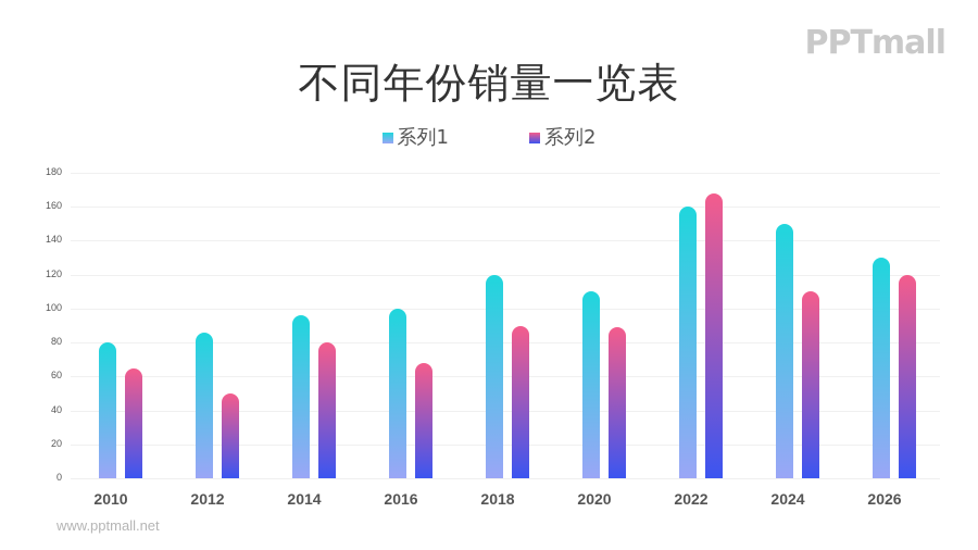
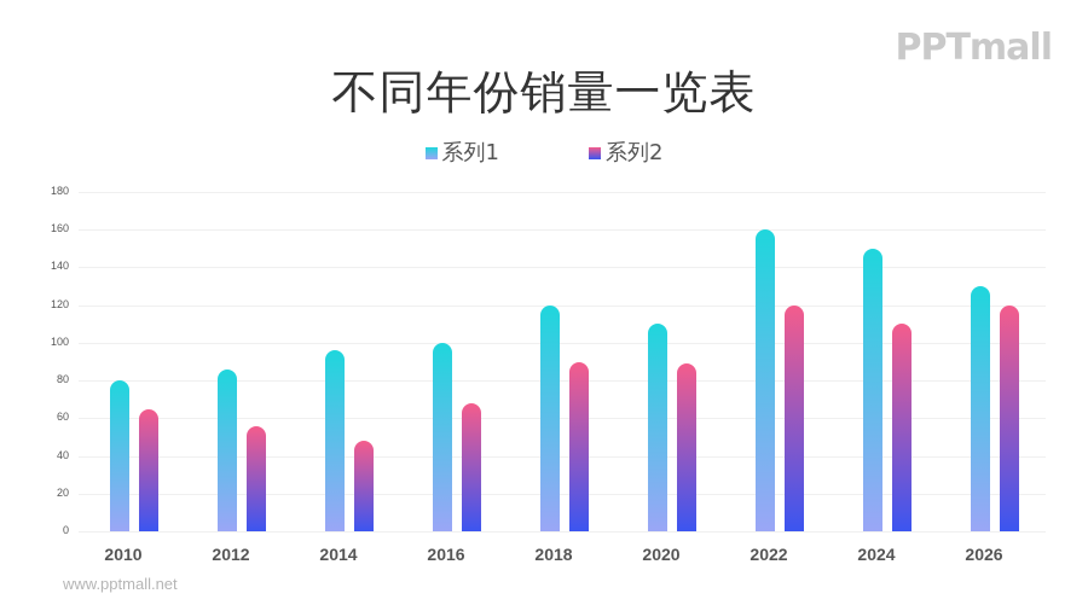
系列2/2012: 50 -> 56
系列2/2014: 80 -> 48
系列2/2022: 168 -> 120
